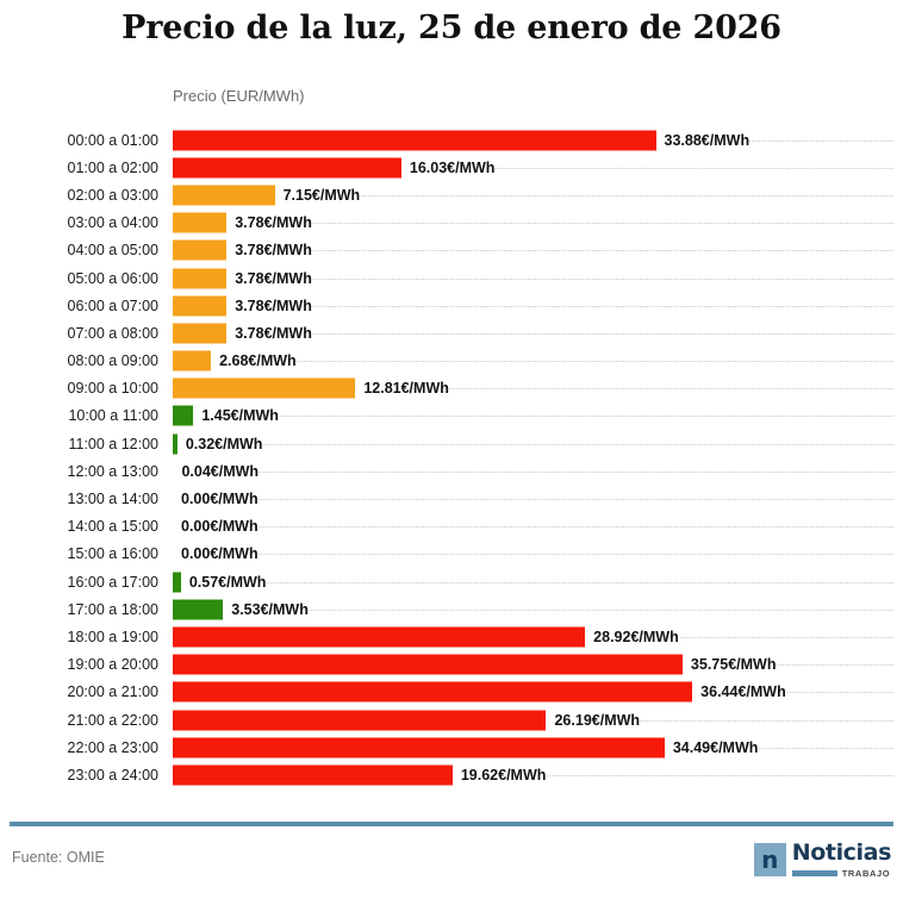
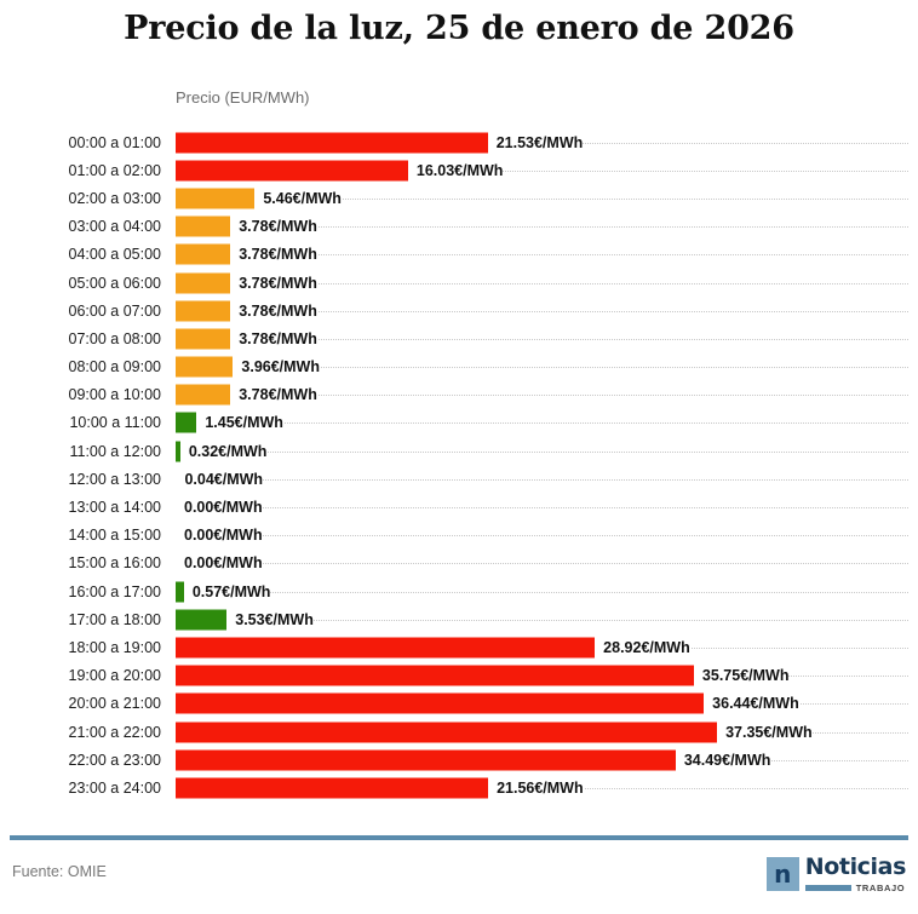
00:00 a 01:00: 33.88 -> 21.53
02:00 a 03:00: 7.15 -> 5.46
08:00 a 09:00: 2.68 -> 3.96
09:00 a 10:00: 12.81 -> 3.78
21:00 a 22:00: 26.19 -> 37.35
23:00 a 24:00: 19.62 -> 21.56
